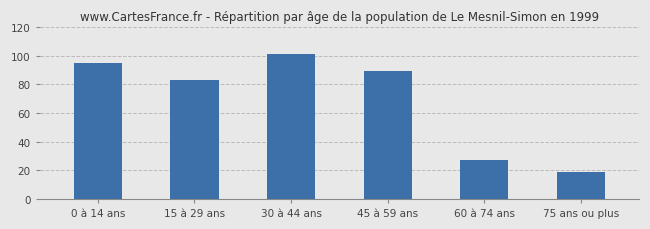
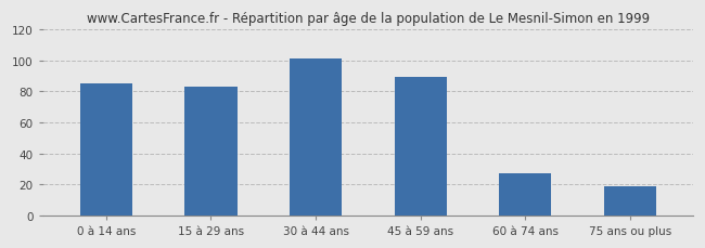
0 à 14 ans: 95 -> 85
